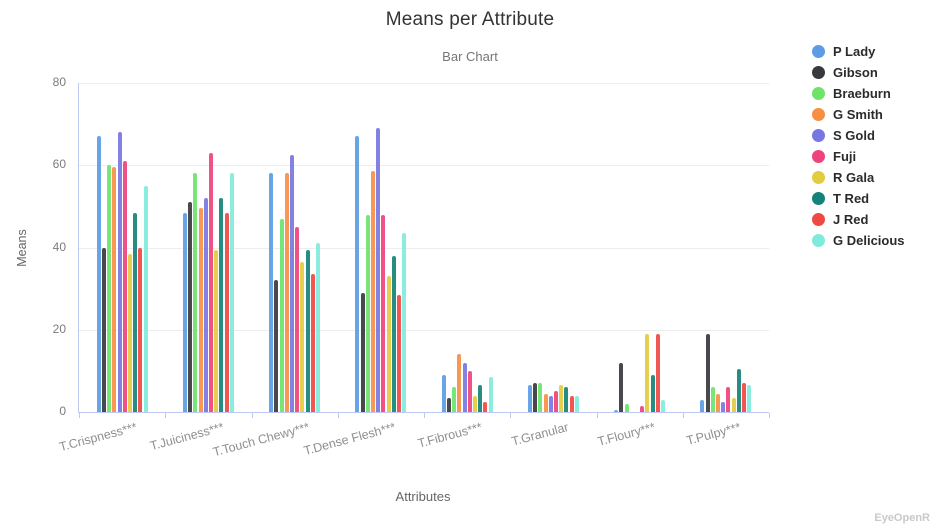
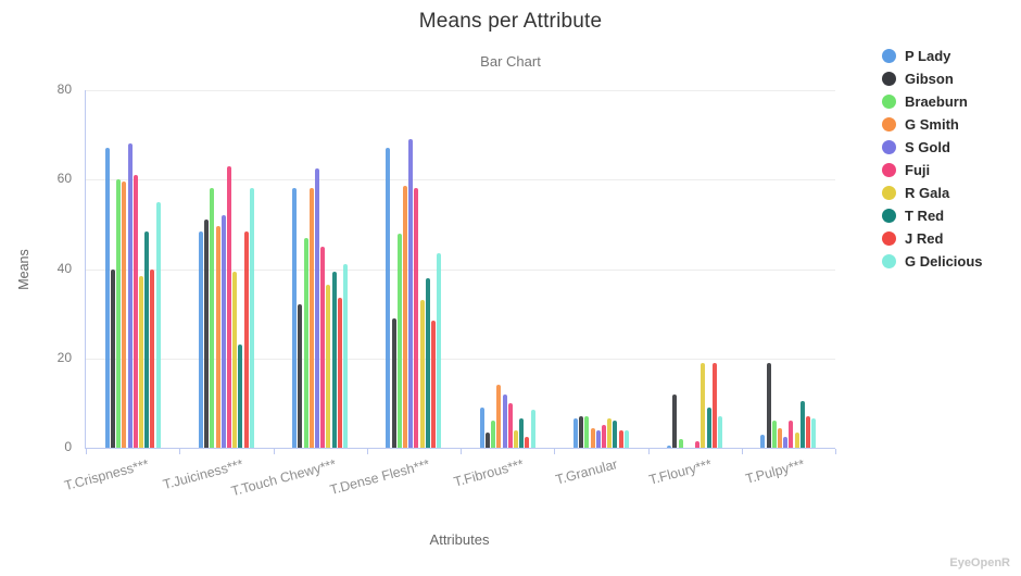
T Red/T.Juiciness***: 52 -> 23
Fuji/T.Dense Flesh***: 48 -> 58
G Delicious/T.Floury***: 3 -> 7
